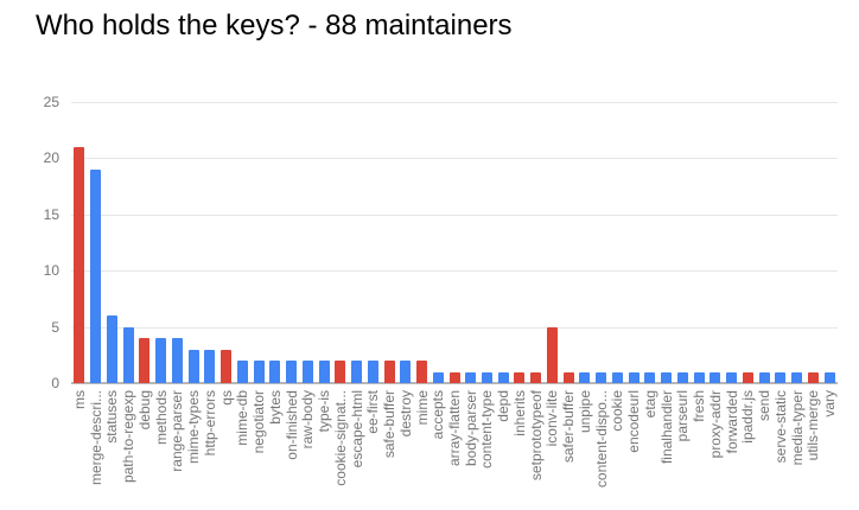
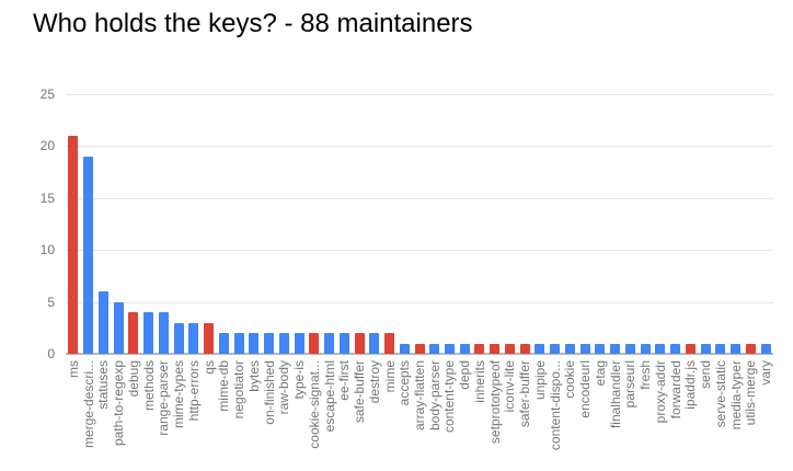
iconv-lite: 5 -> 1
